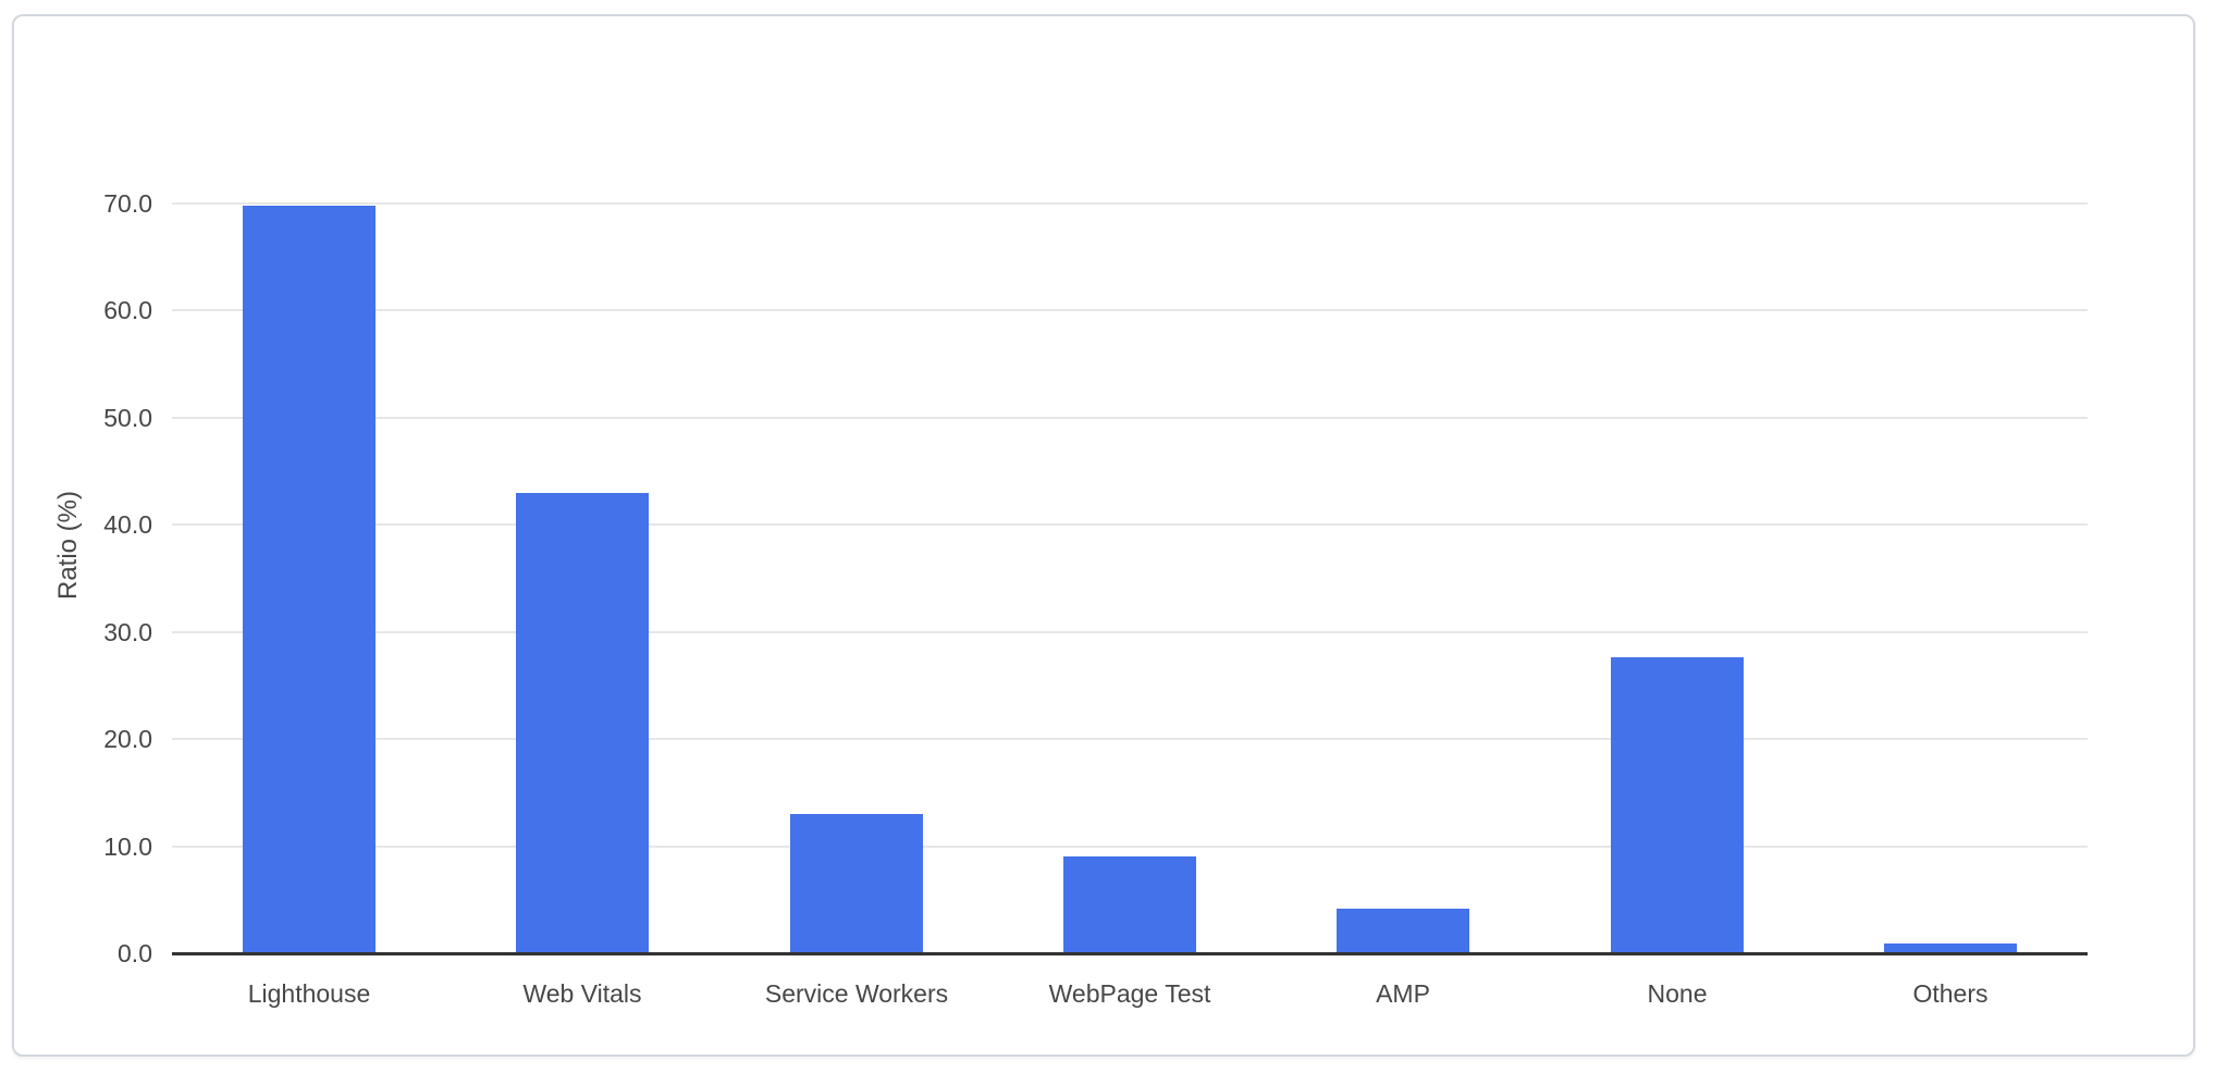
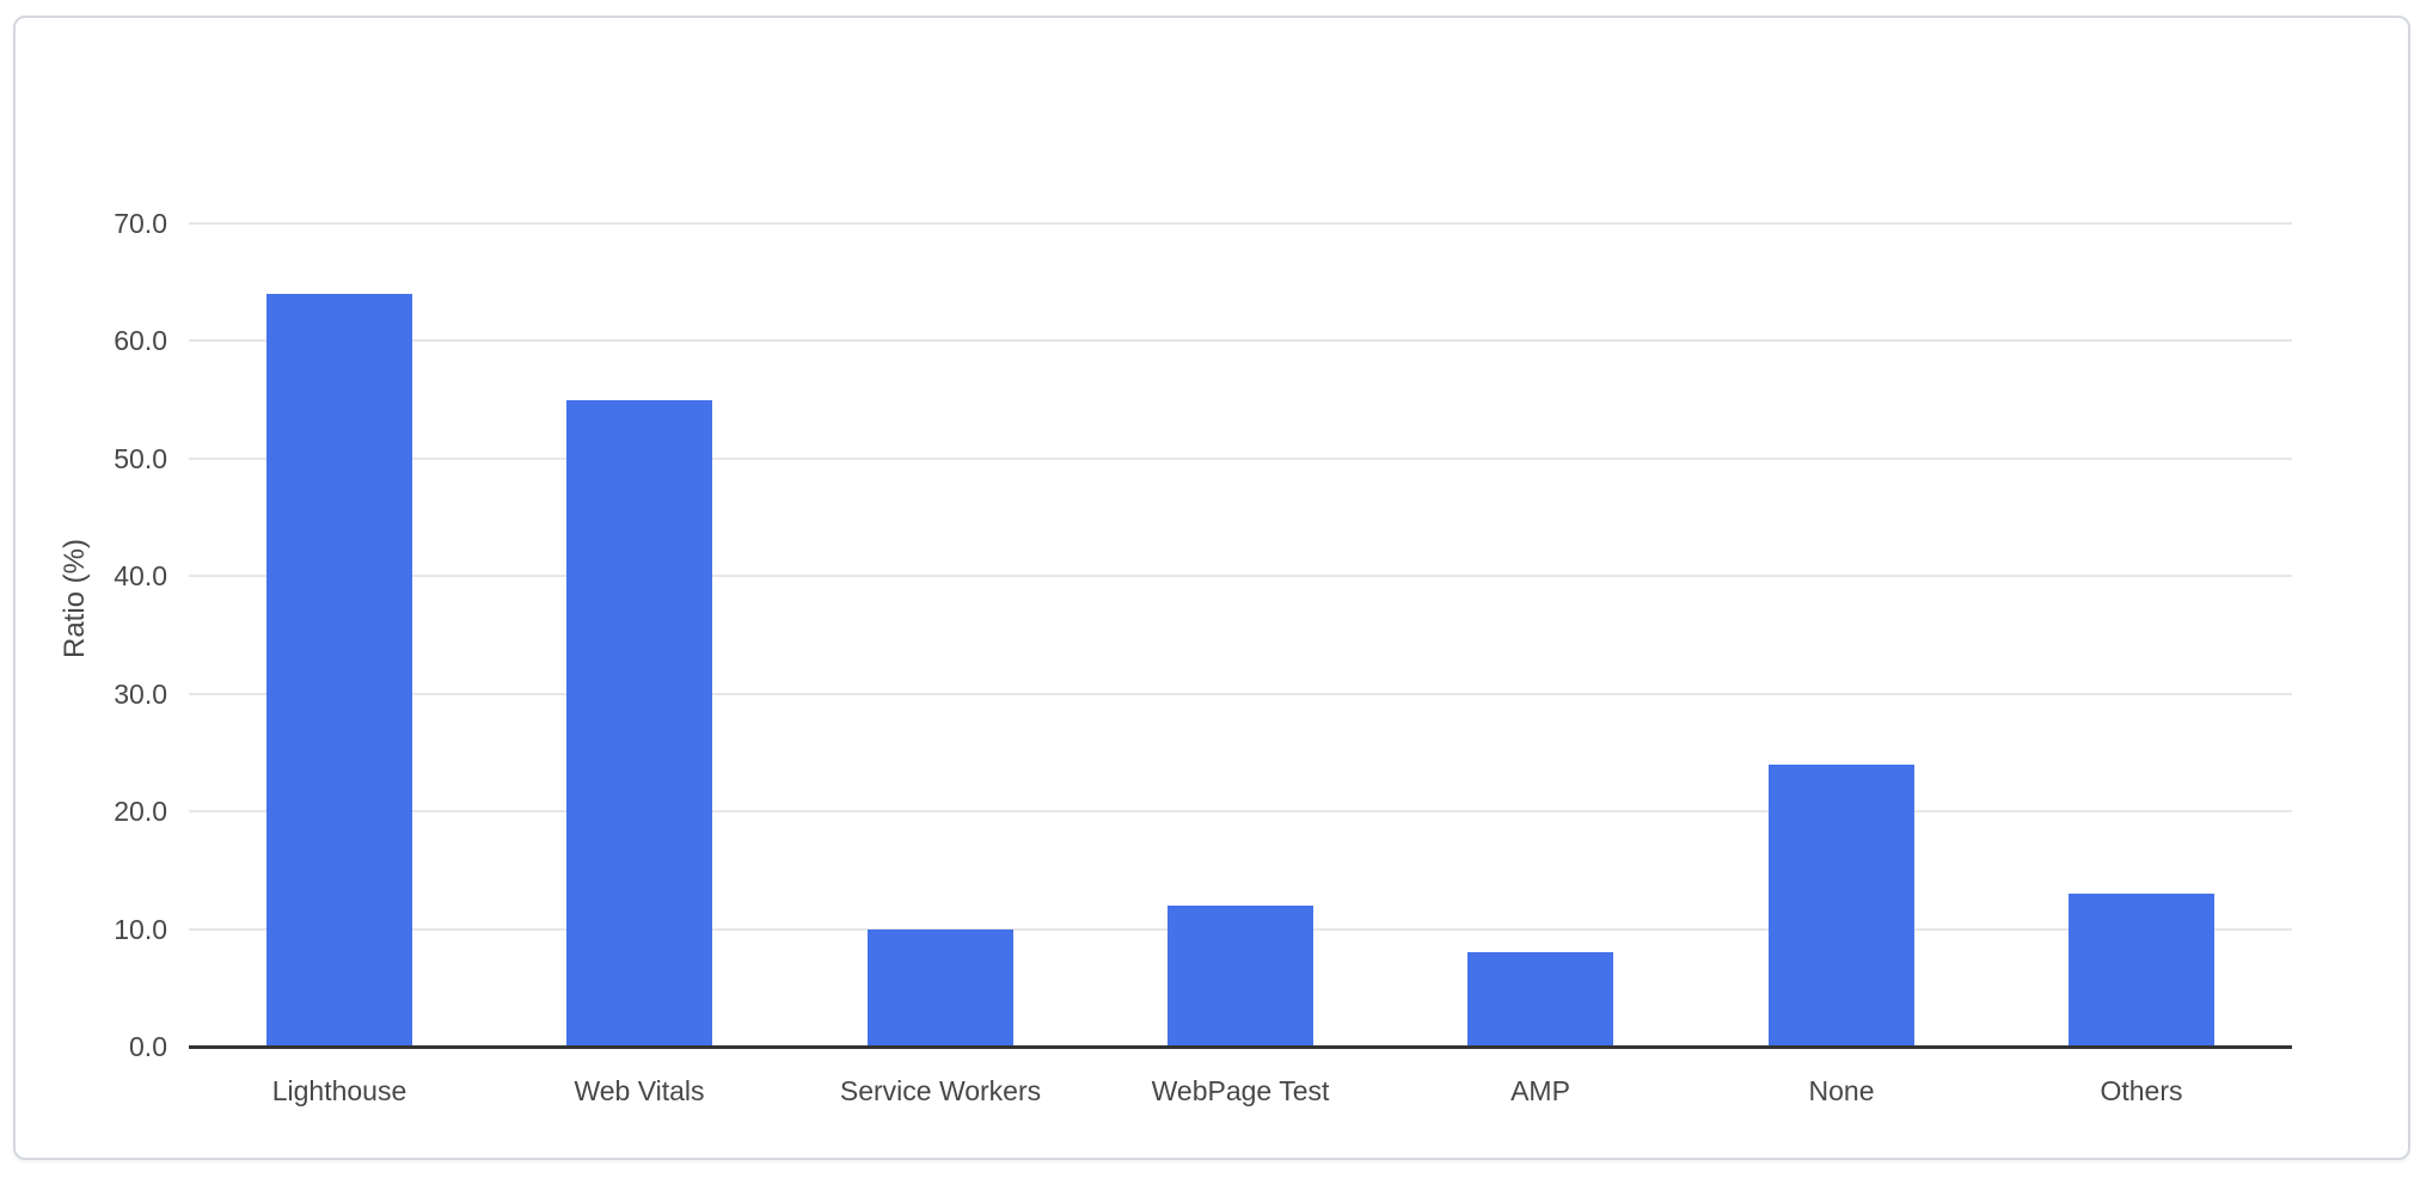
Lighthouse: 70 -> 64
Web Vitals: 43 -> 55
Service Workers: 13 -> 10
WebPage Test: 9 -> 12
AMP: 4 -> 8
None: 28 -> 24
Others: 1 -> 13
